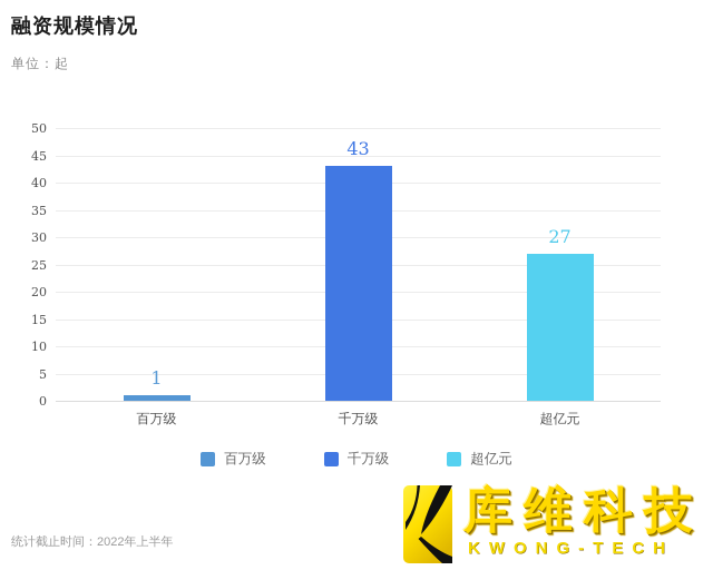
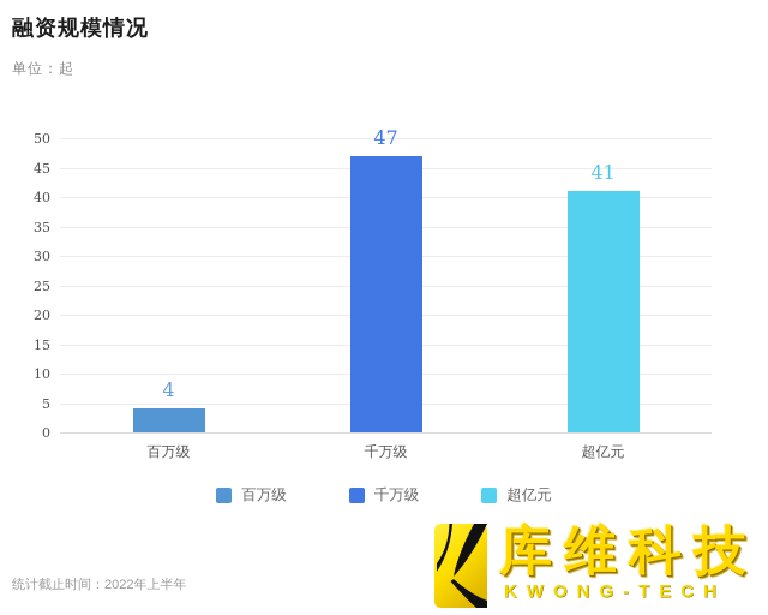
百万级: 1 -> 4
千万级: 43 -> 47
超亿元: 27 -> 41
